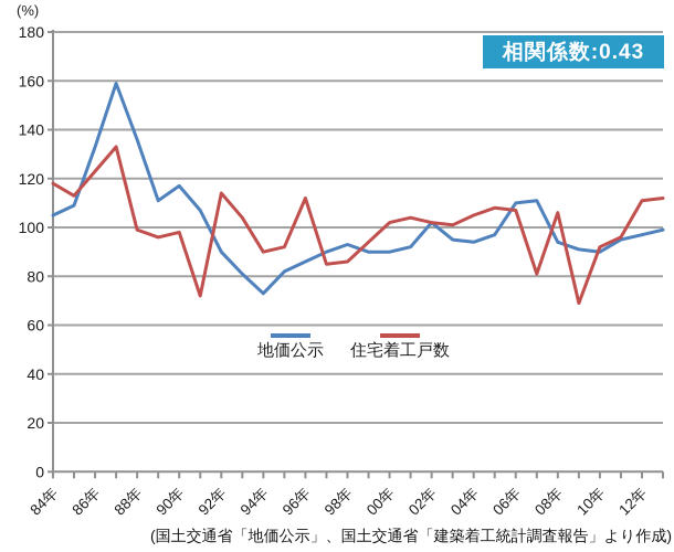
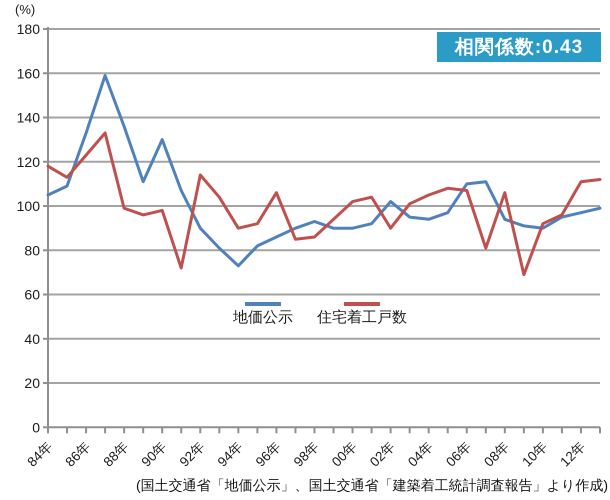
地価公示/90年: 117 -> 130
住宅着工戸数/96年: 112 -> 106
住宅着工戸数/02年: 102 -> 90
